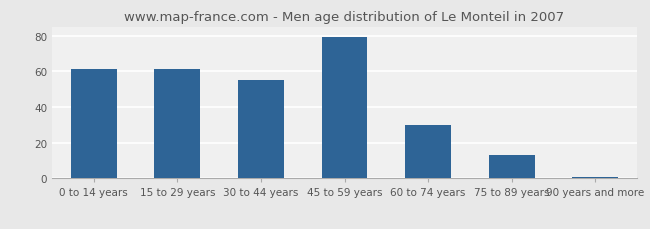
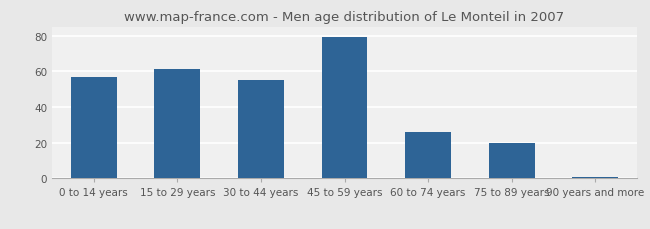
0 to 14 years: 61 -> 57
60 to 74 years: 30 -> 26
75 to 89 years: 13 -> 20
